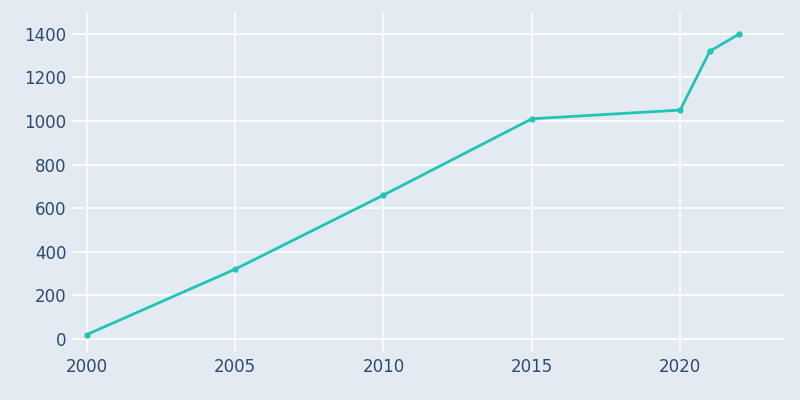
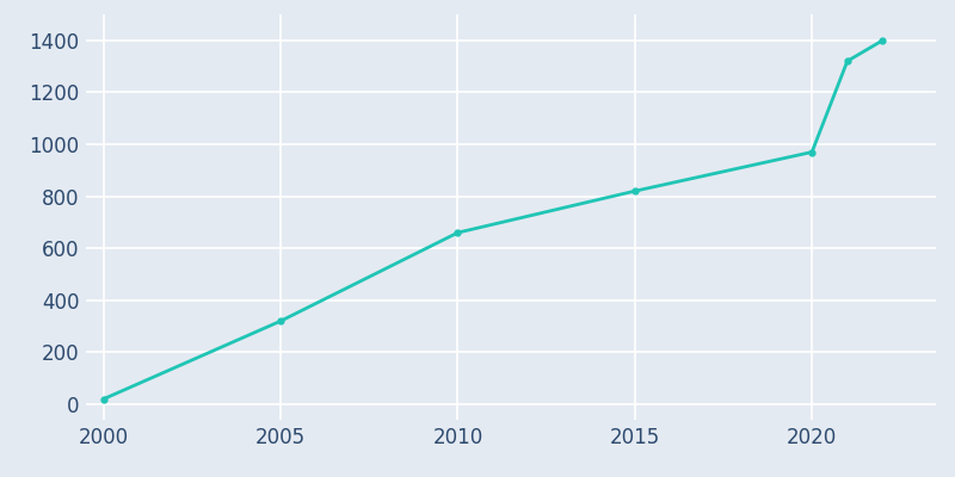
2015: 1010 -> 820
2020: 1050 -> 970
